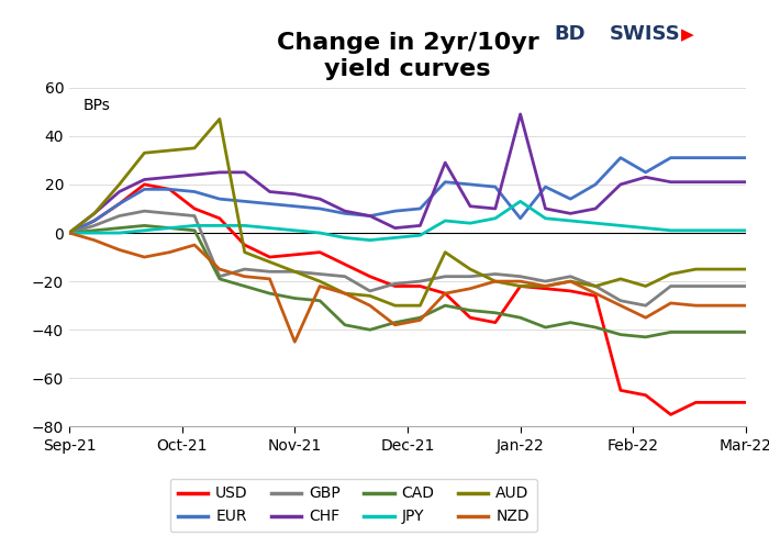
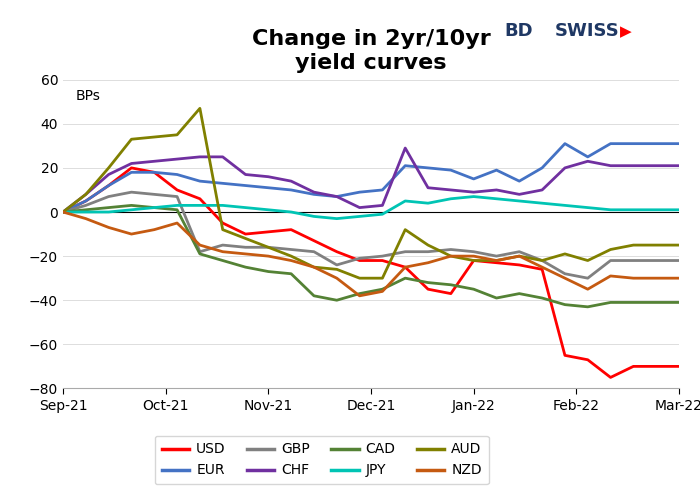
NZD/Nov-21: -45 -> -20
EUR/Jan-22: 6 -> 15
CHF/Jan-22: 49 -> 9
JPY/Jan-22: 13 -> 7
